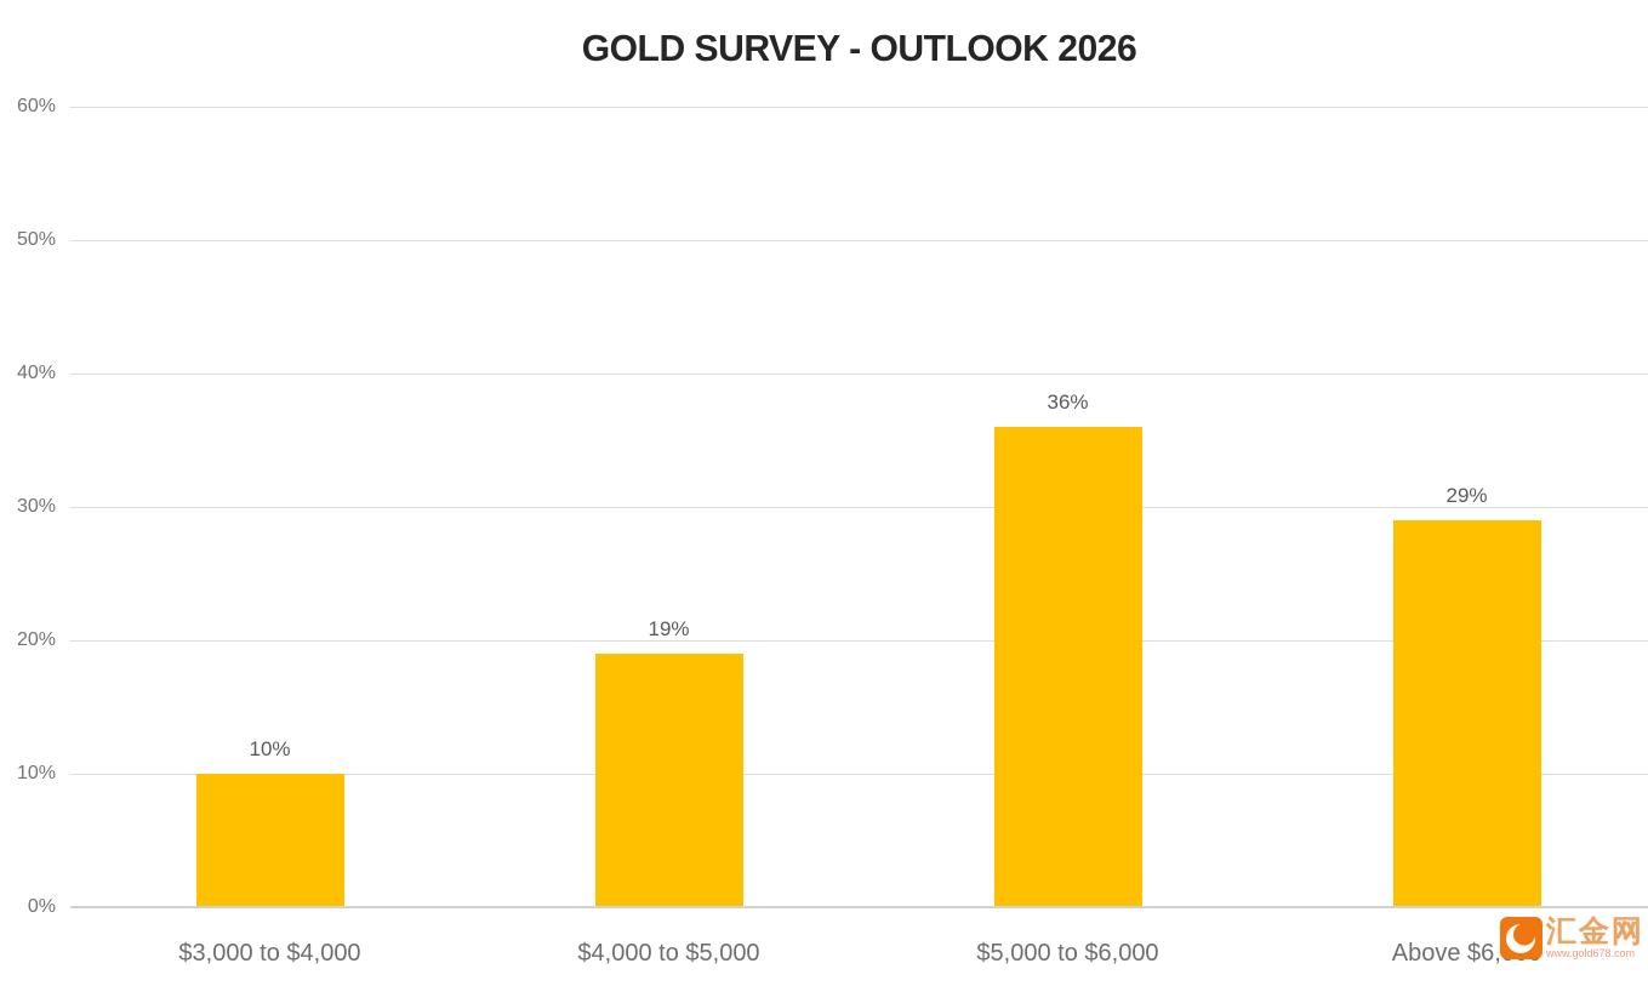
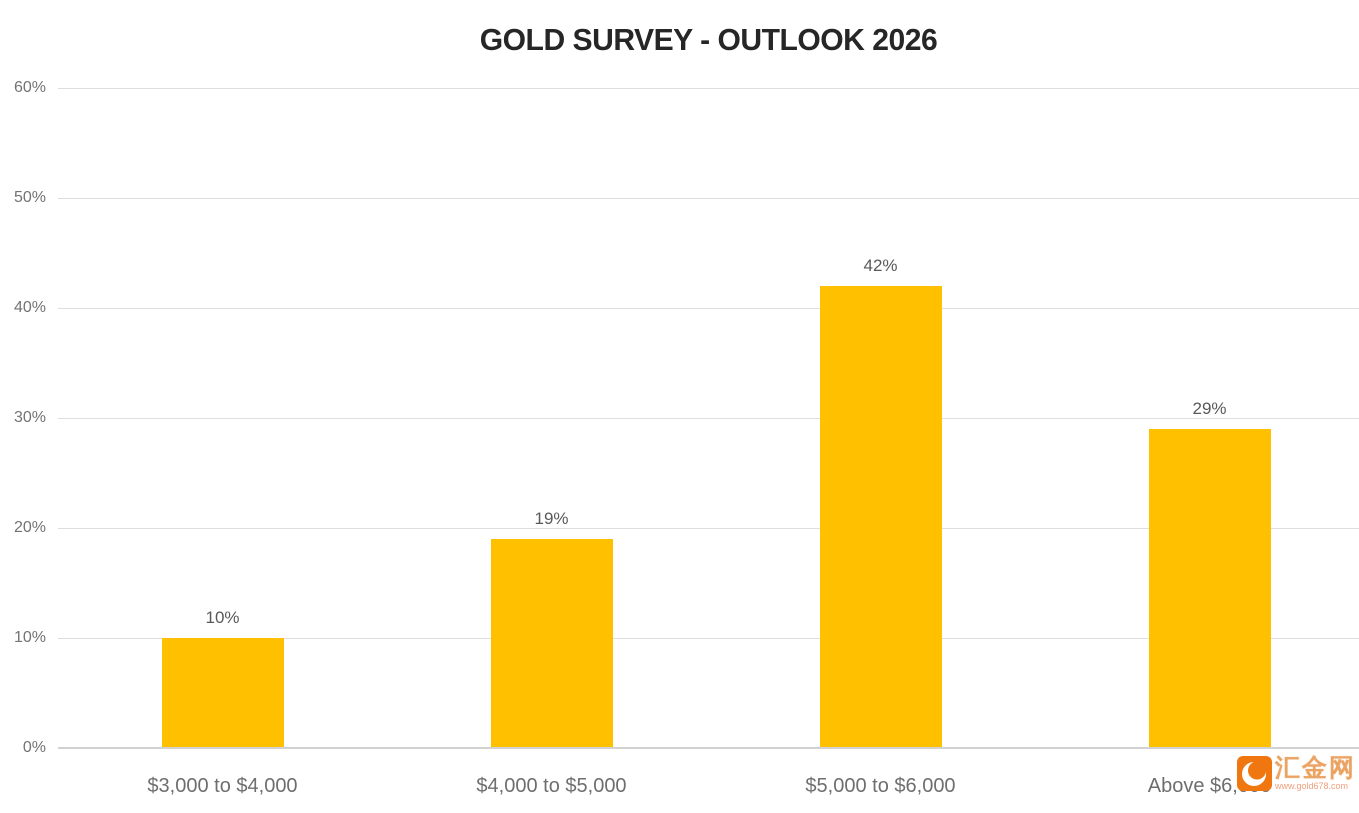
$5,000 to $6,000: 36% -> 42%
